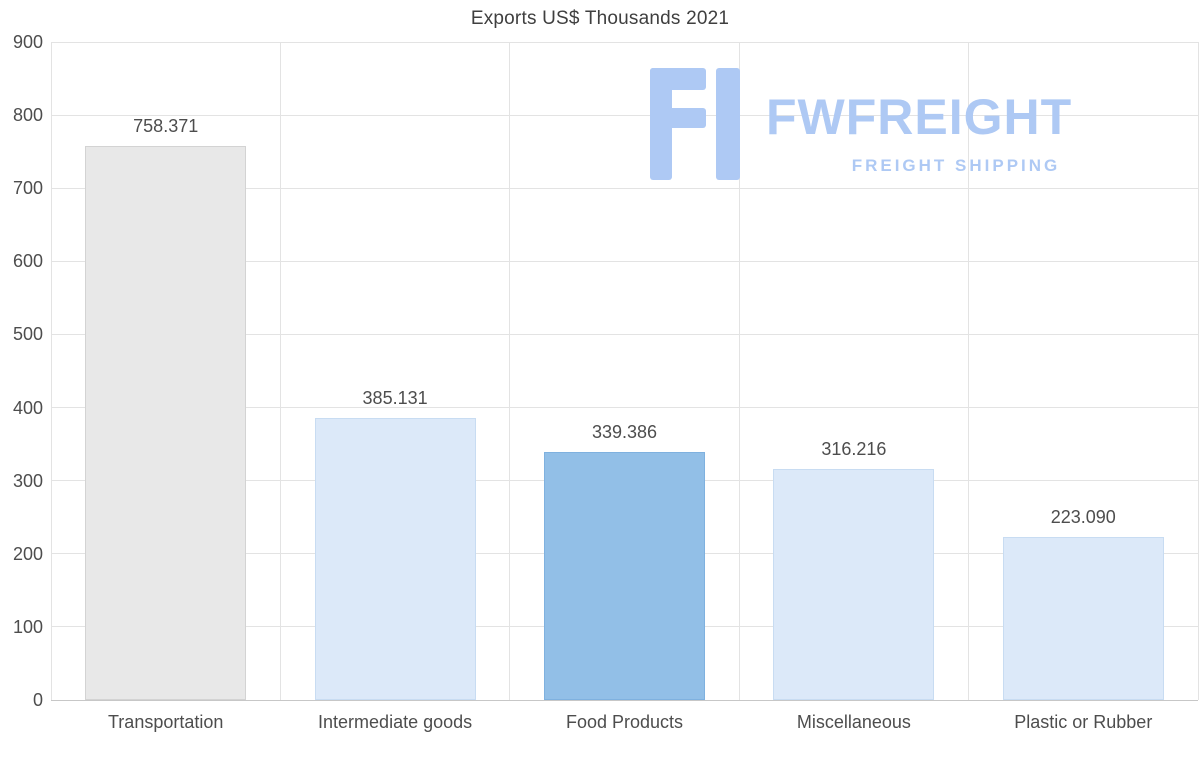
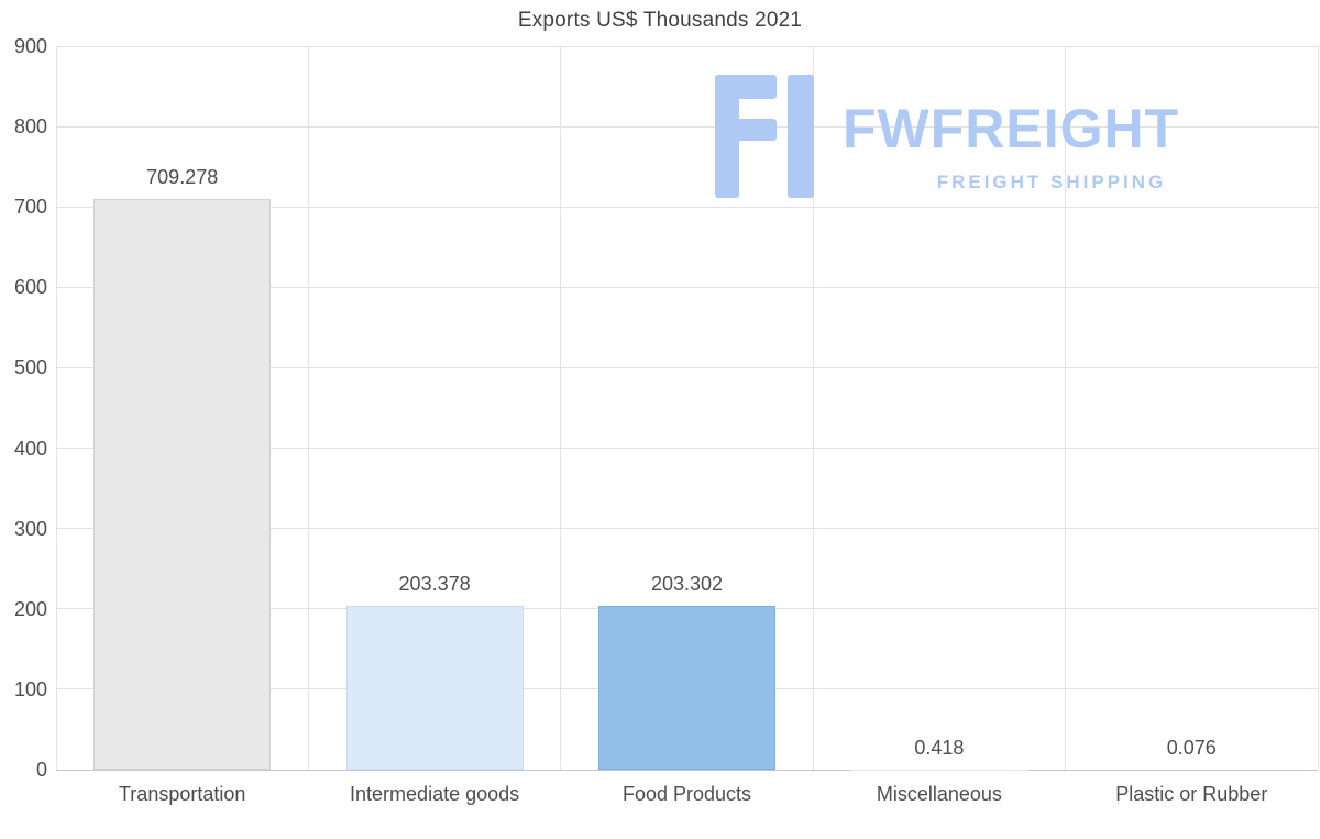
Transportation: 758.371 -> 709.278
Intermediate goods: 385.131 -> 203.378
Food Products: 339.386 -> 203.302
Miscellaneous: 316.216 -> 0.418
Plastic or Rubber: 223.090 -> 0.076
